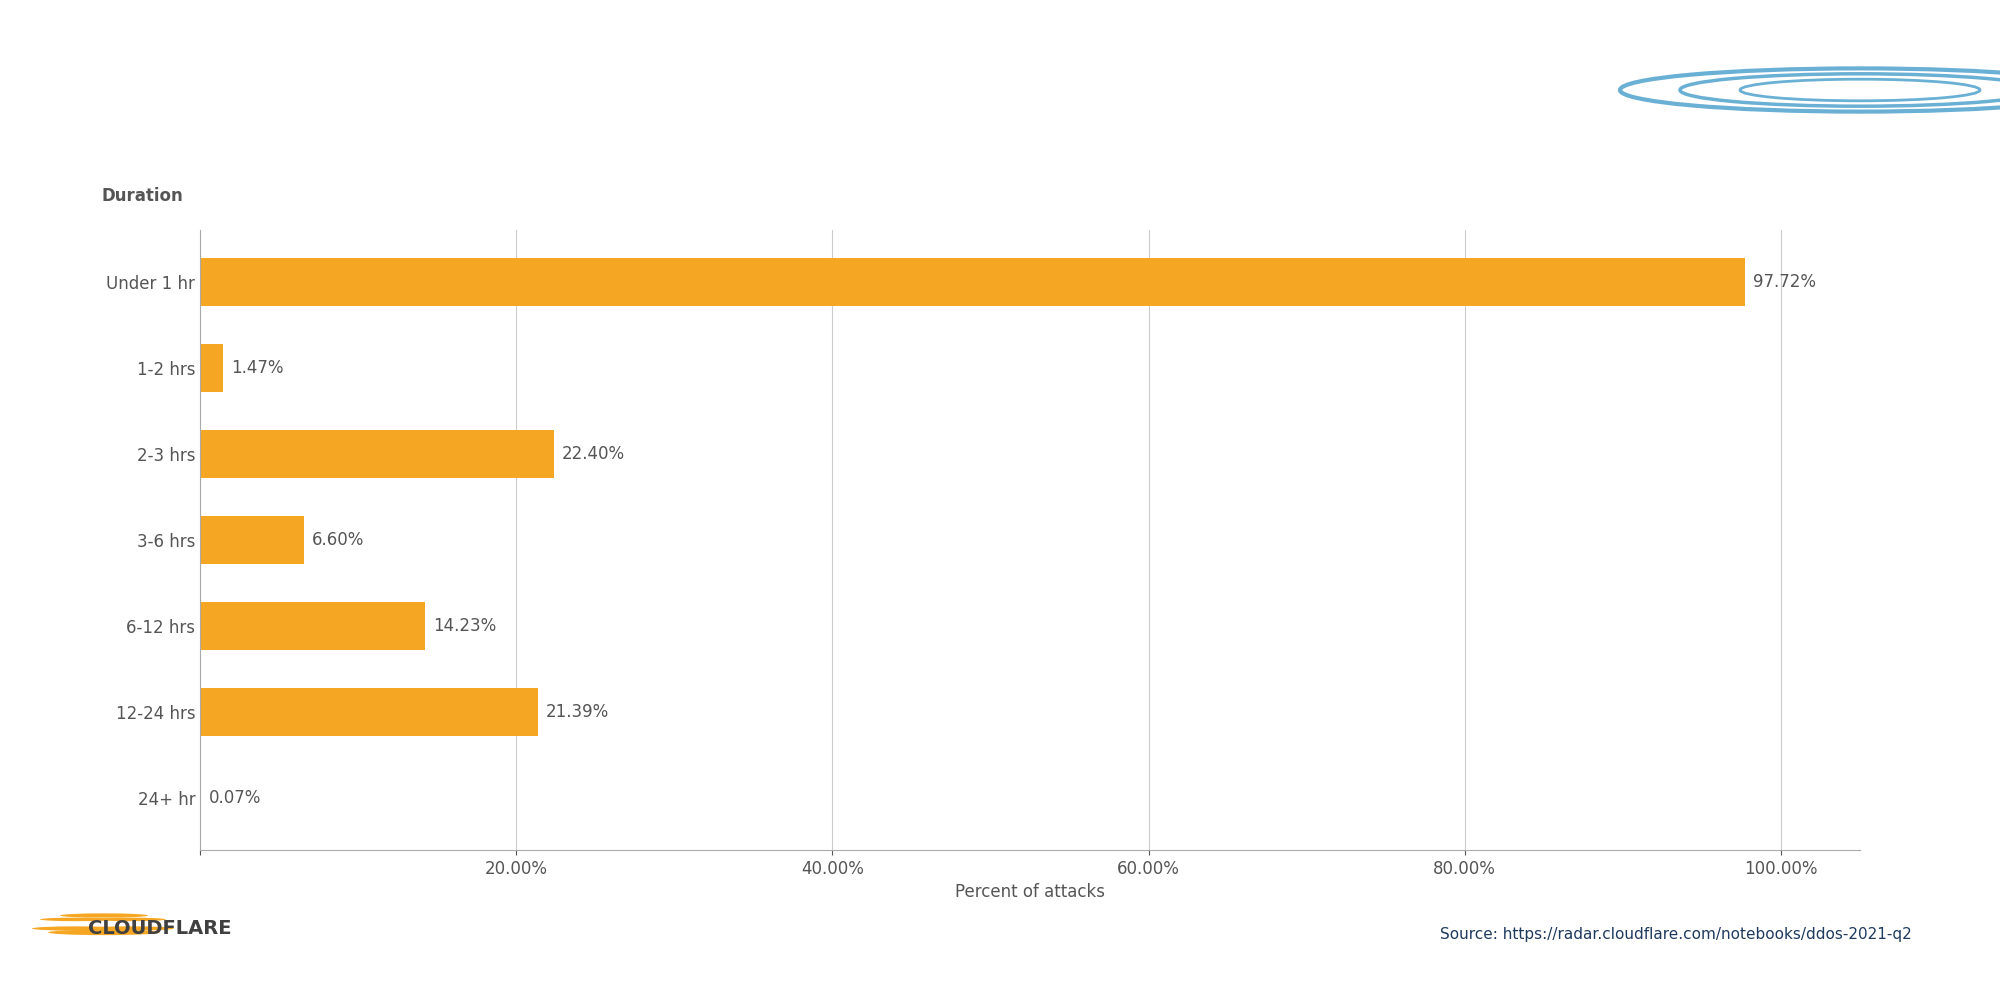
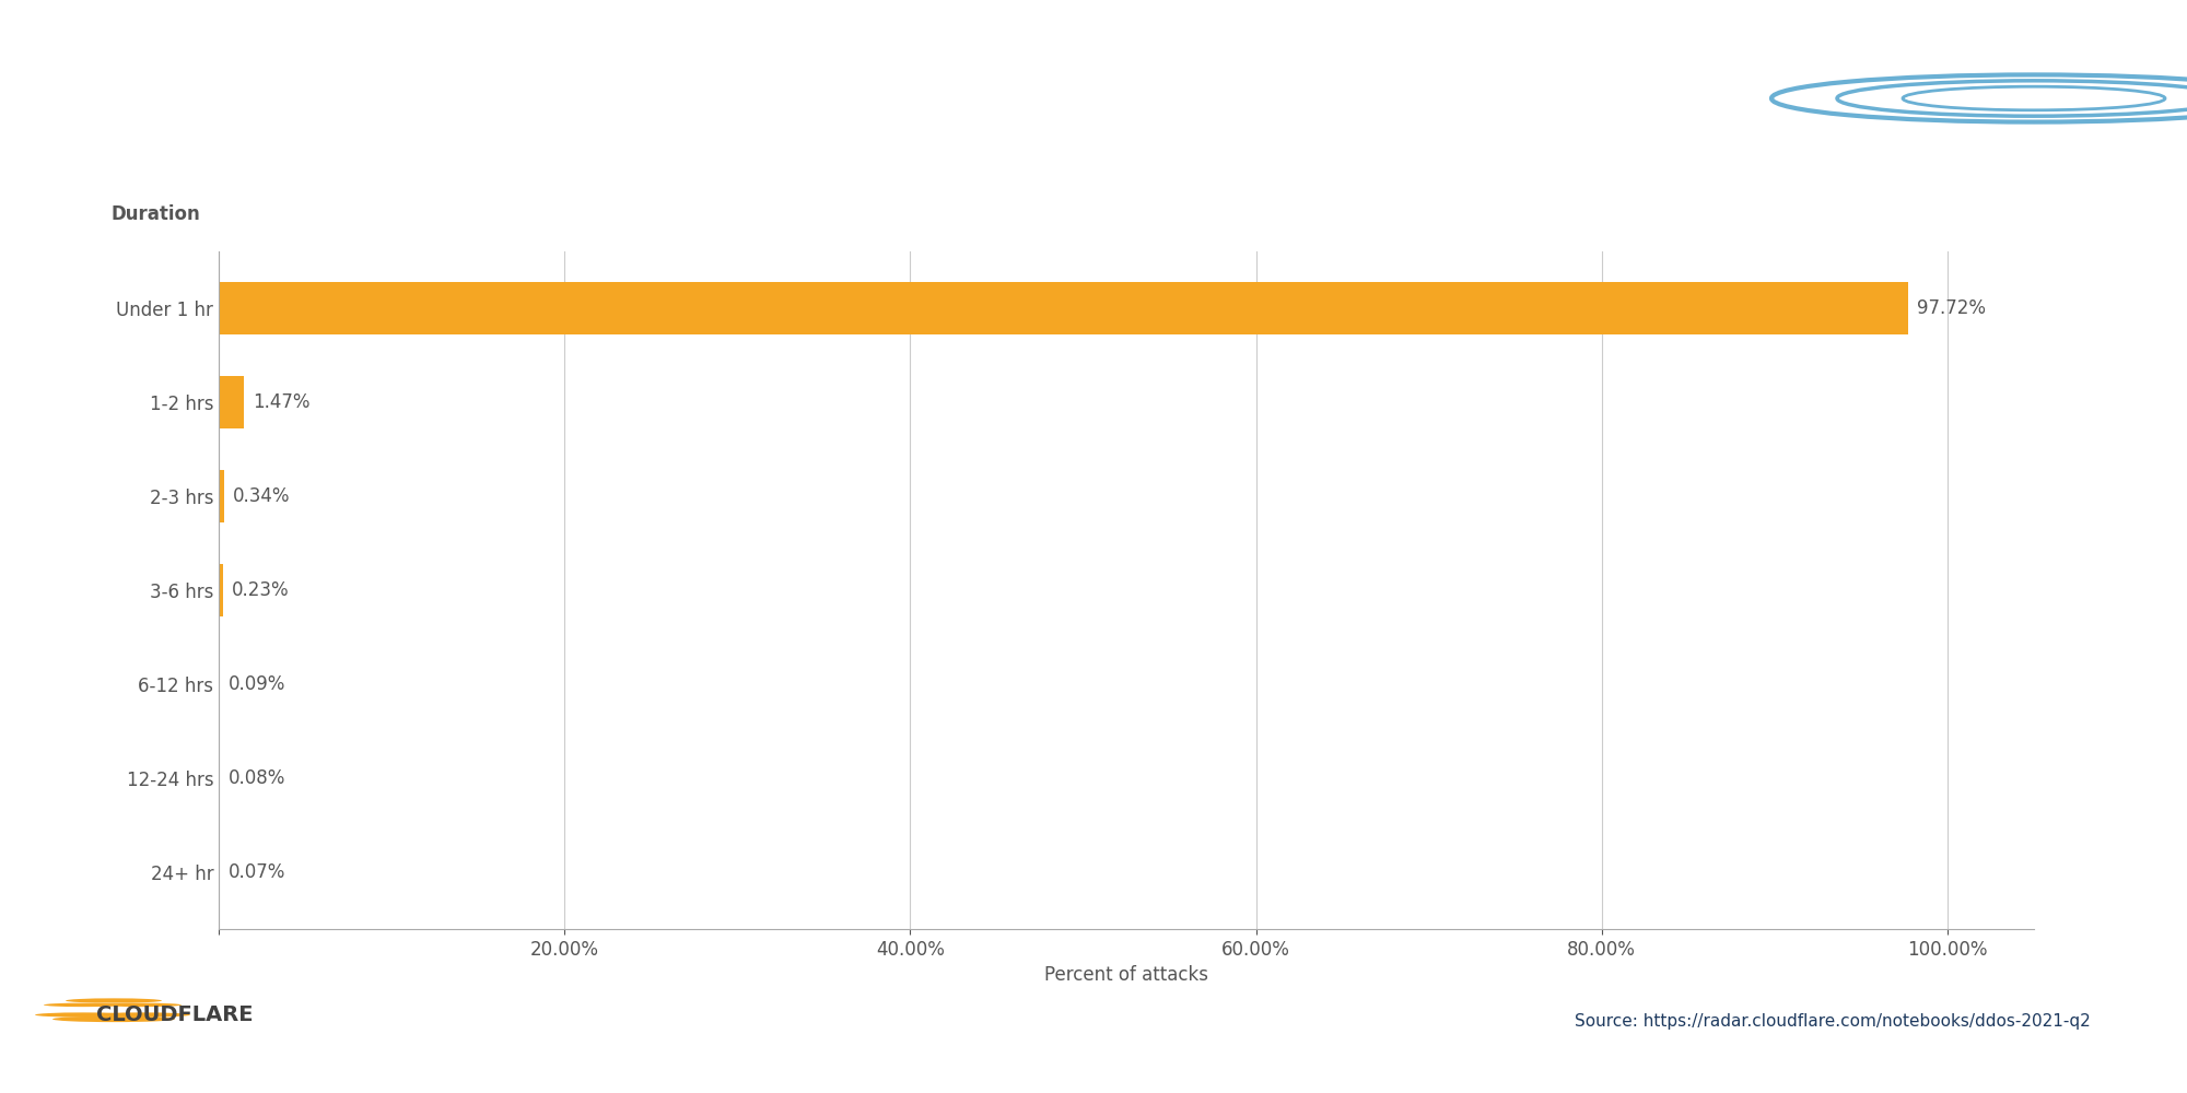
2-3 hrs: 22.40% -> 0.34%
3-6 hrs: 6.60% -> 0.23%
6-12 hrs: 14.23% -> 0.09%
12-24 hrs: 21.39% -> 0.08%
